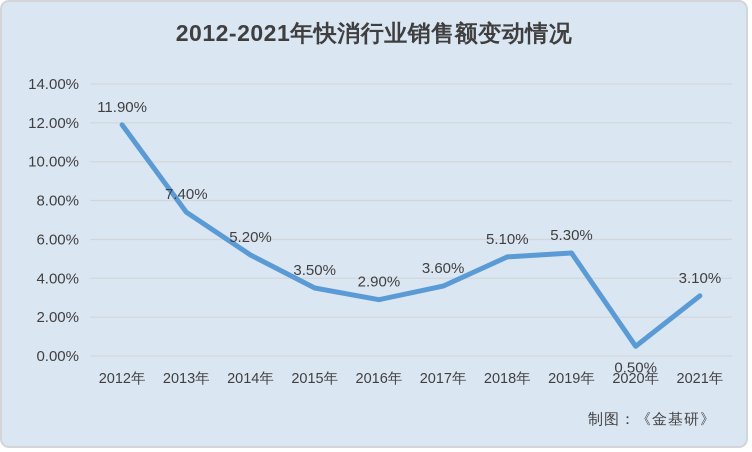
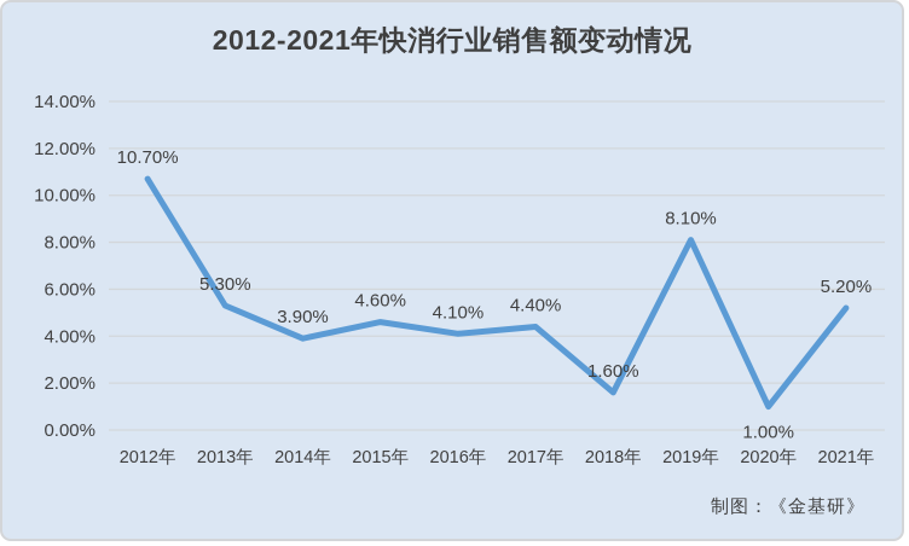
2012年: 11.90% -> 10.70%
2013年: 7.40% -> 5.30%
2014年: 5.20% -> 3.90%
2015年: 3.50% -> 4.60%
2016年: 2.90% -> 4.10%
2017年: 3.60% -> 4.40%
2018年: 5.10% -> 1.60%
2019年: 5.30% -> 8.10%
2020年: 0.50% -> 1.00%
2021年: 3.10% -> 5.20%
